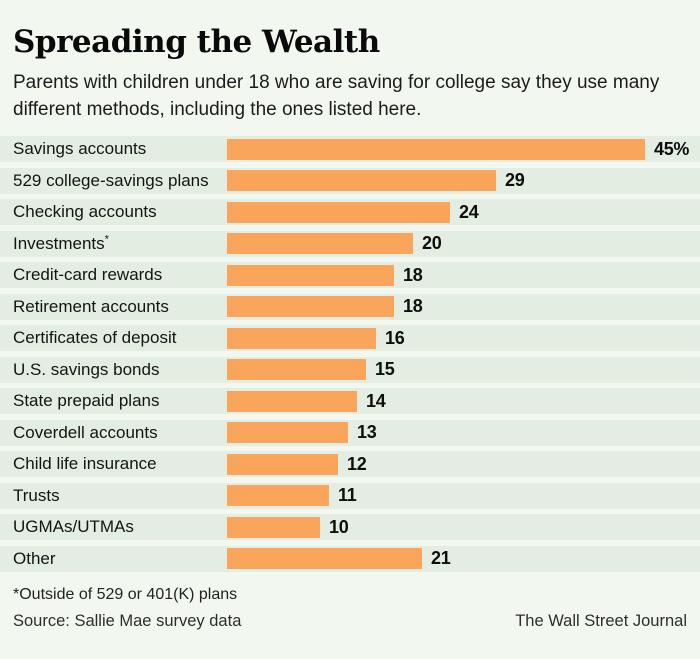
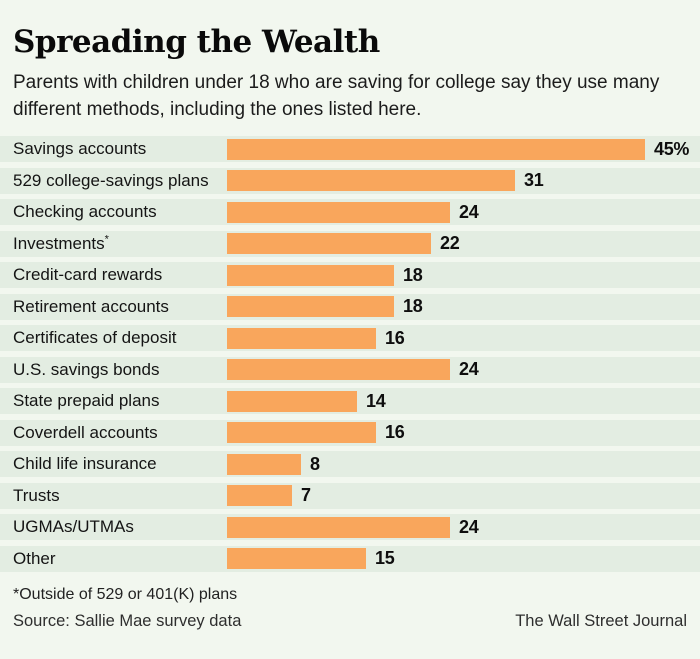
529 college-savings plans: 29 -> 31
Investments*: 20 -> 22
U.S. savings bonds: 15 -> 24
Coverdell accounts: 13 -> 16
Child life insurance: 12 -> 8
Trusts: 11 -> 7
UGMAs/UTMAs: 10 -> 24
Other: 21 -> 15
